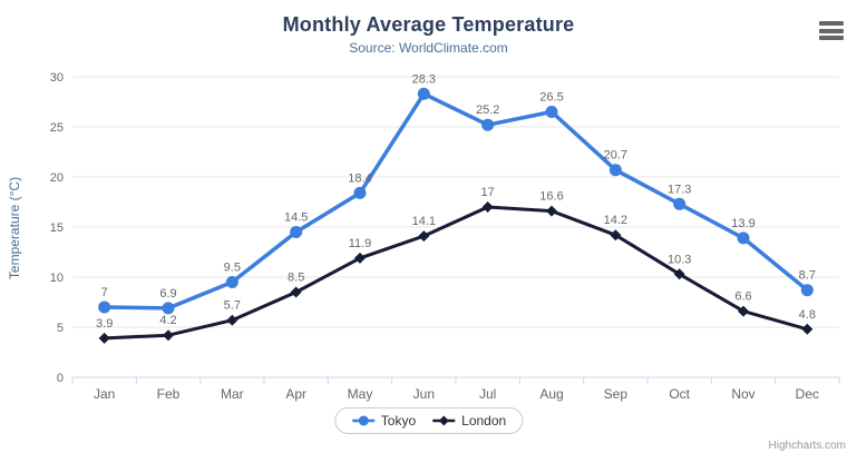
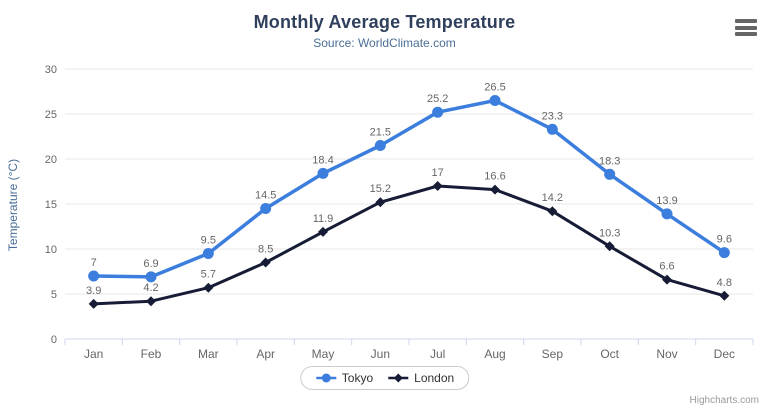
Tokyo/Jun: 28.3 -> 21.5
London/Jun: 14.1 -> 15.2
Tokyo/Sep: 20.7 -> 23.3
Tokyo/Oct: 17.3 -> 18.3
Tokyo/Dec: 8.7 -> 9.6
